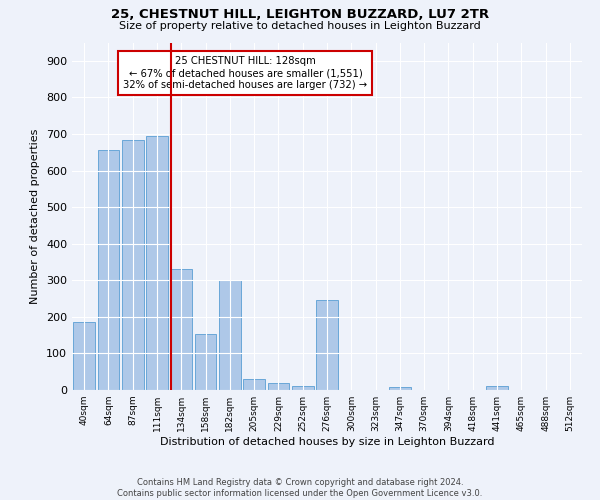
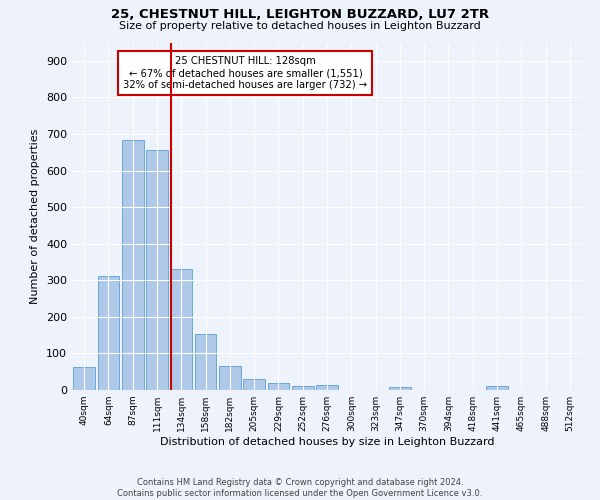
40sqm: 185 -> 63
64sqm: 655 -> 311
111sqm: 695 -> 655
182sqm: 300 -> 65
276sqm: 245 -> 14
